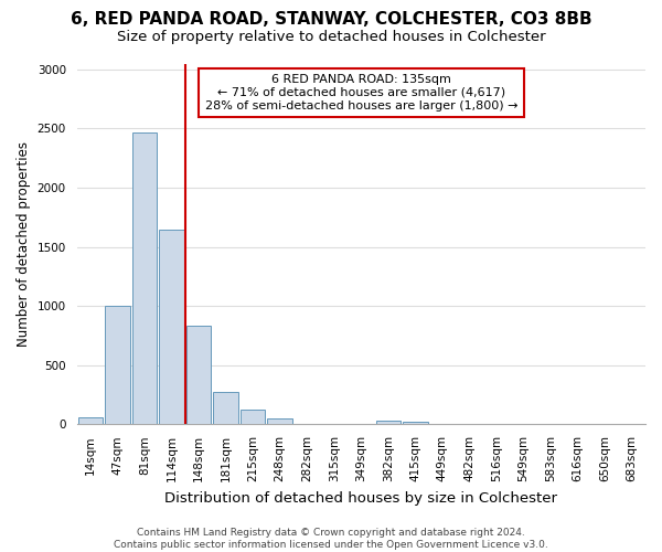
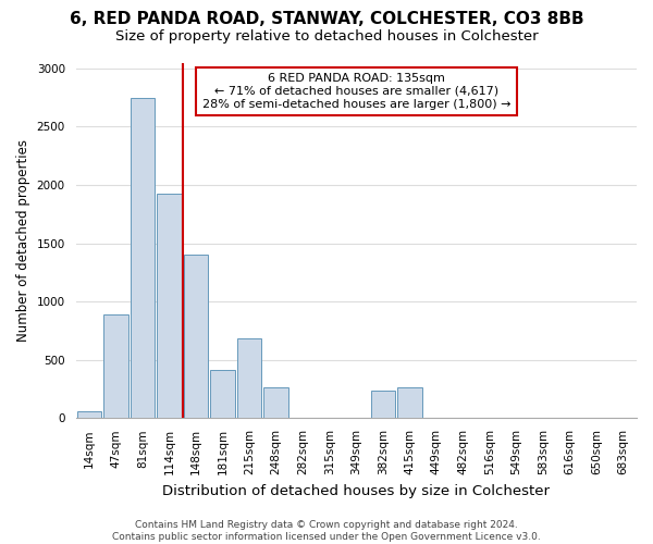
47sqm: 1000 -> 890
81sqm: 2470 -> 2750
114sqm: 1650 -> 1930
148sqm: 830 -> 1400
181sqm: 270 -> 410
215sqm: 120 -> 680
248sqm: 50 -> 260
382sqm: 40 -> 240
415sqm: 20 -> 260
